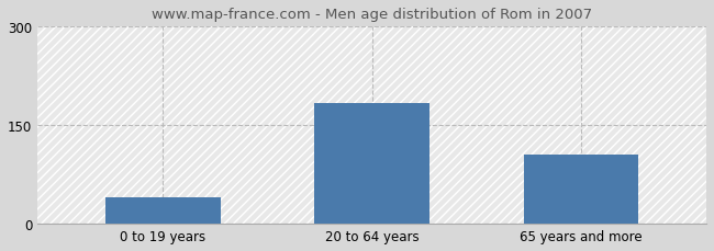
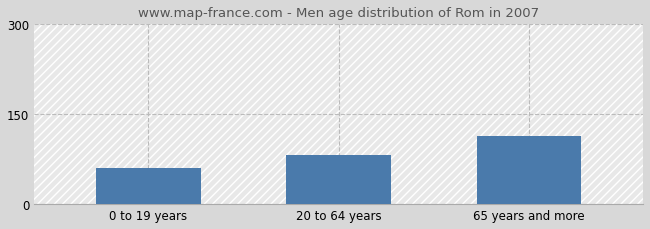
0 to 19 years: 40 -> 60
20 to 64 years: 183 -> 82
65 years and more: 105 -> 114
